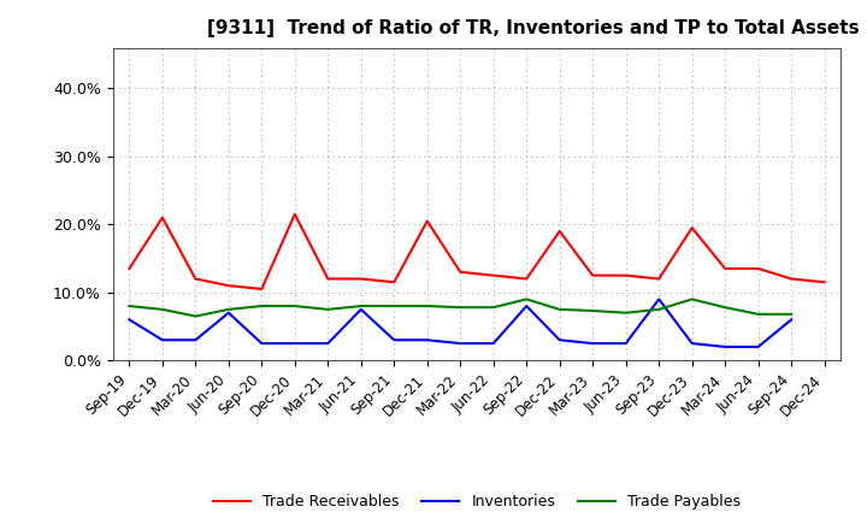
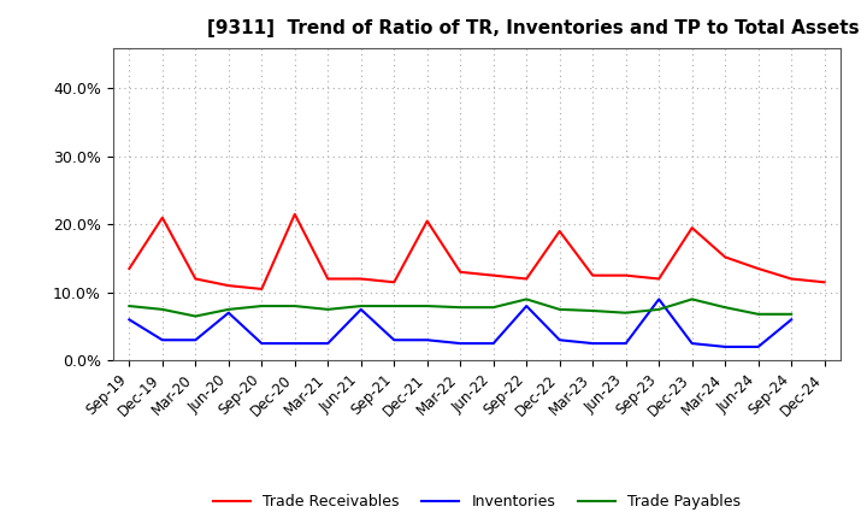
Trade Receivables/Mar-24: 13.5% -> 15.2%
